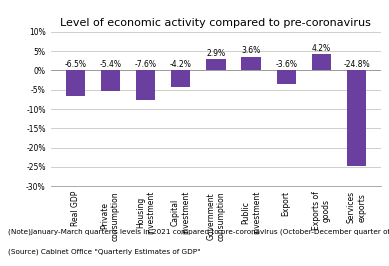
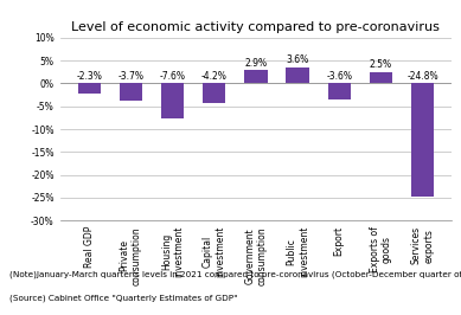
Real GDP: -6.5% -> -2.3%
Private consumption: -5.4% -> -3.7%
Exports of goods: 4.2% -> 2.5%
